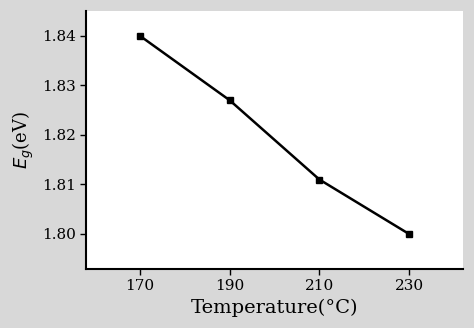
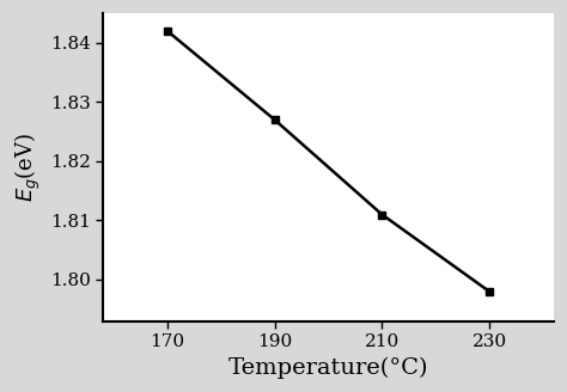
170: 1.840 -> 1.842
230: 1.800 -> 1.798
